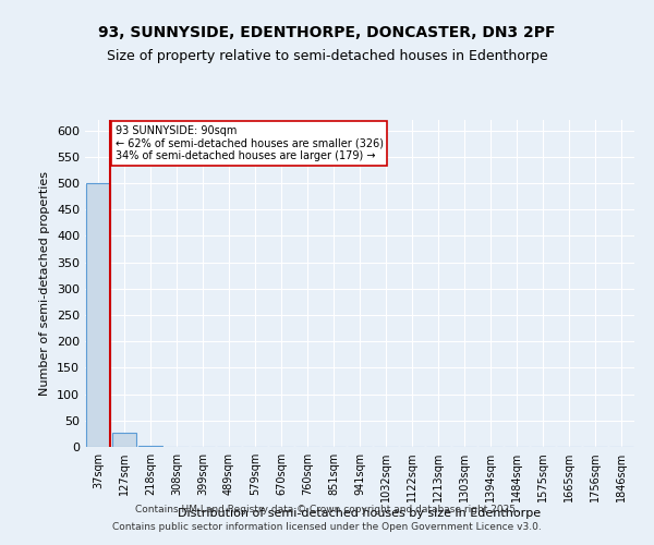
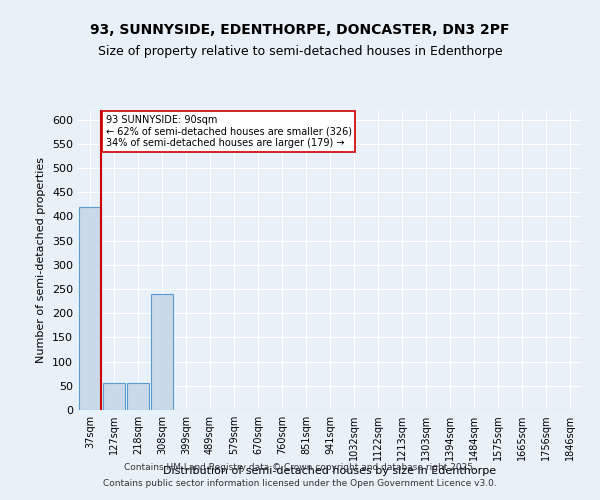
37sqm: 500 -> 420
127sqm: 27 -> 55
218sqm: 3 -> 55
308sqm: 1 -> 240
